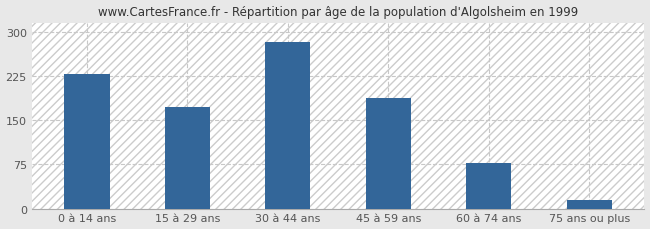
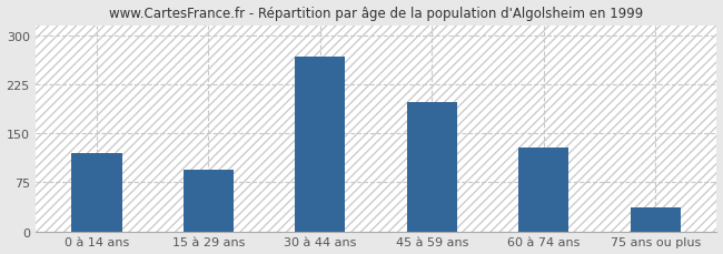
0 à 14 ans: 228 -> 120
15 à 29 ans: 172 -> 94
30 à 44 ans: 282 -> 268
45 à 59 ans: 187 -> 198
60 à 74 ans: 78 -> 128
75 ans ou plus: 15 -> 36
